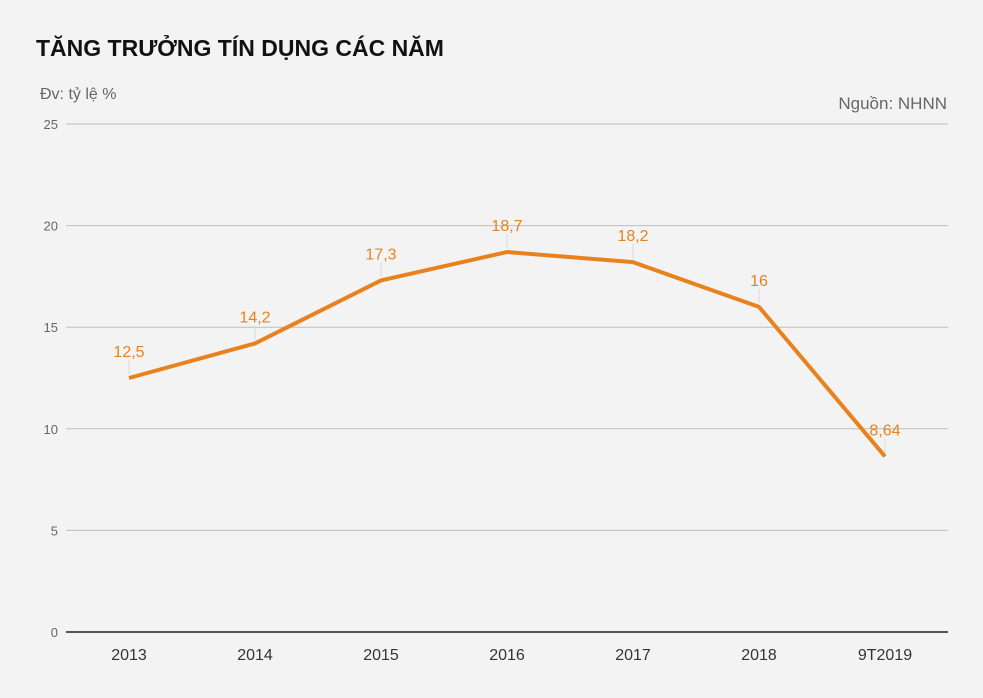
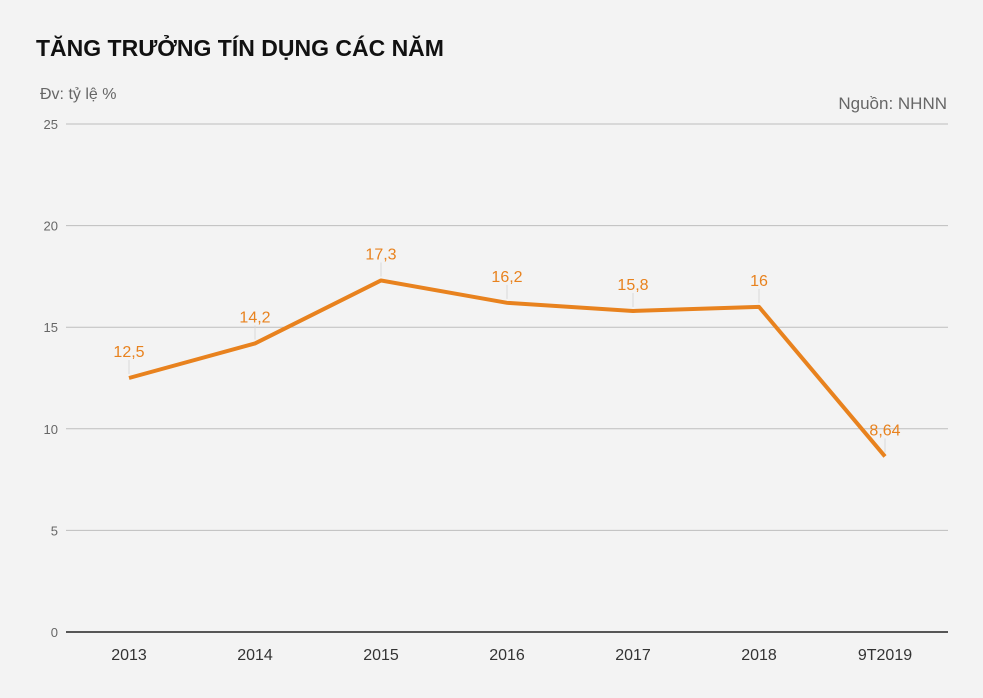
2016: 18,7 -> 16,2
2017: 18,2 -> 15,8
